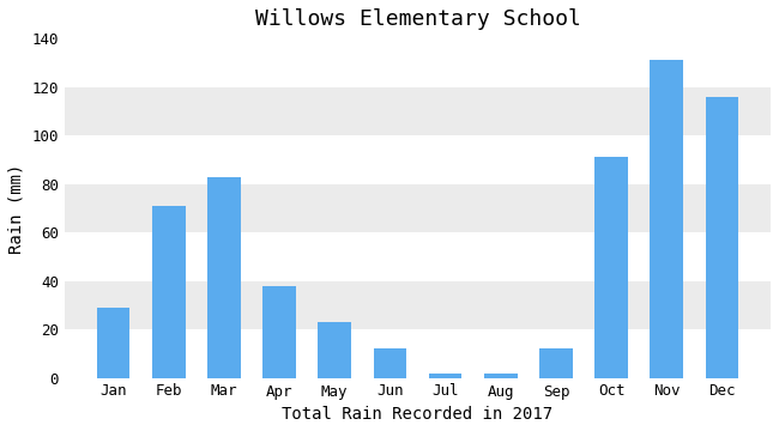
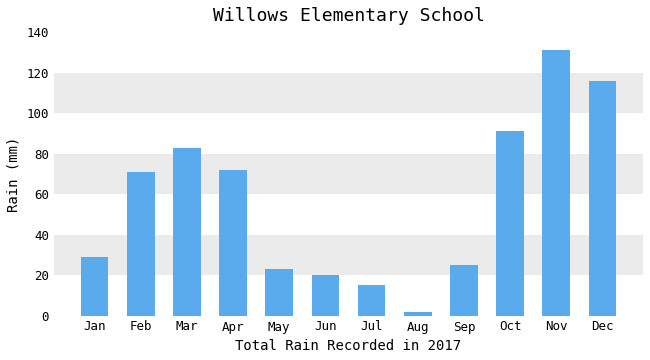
Apr: 38 -> 72
Jun: 12 -> 20
Jul: 2 -> 15
Sep: 12 -> 25
